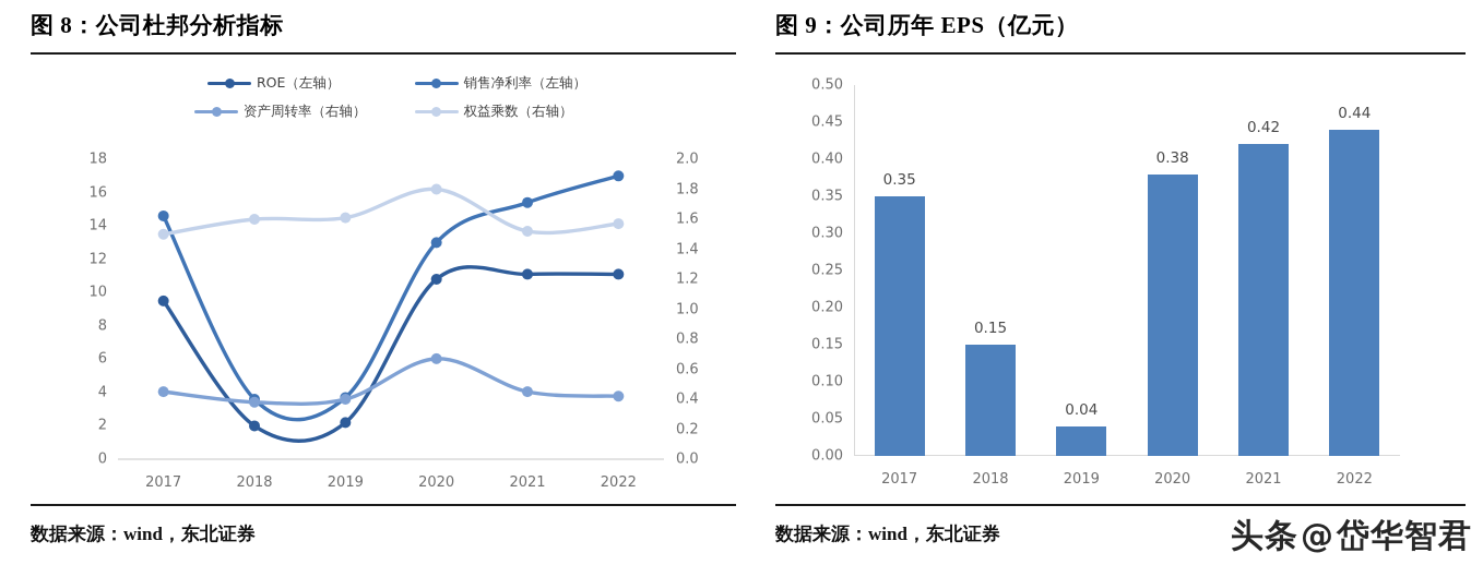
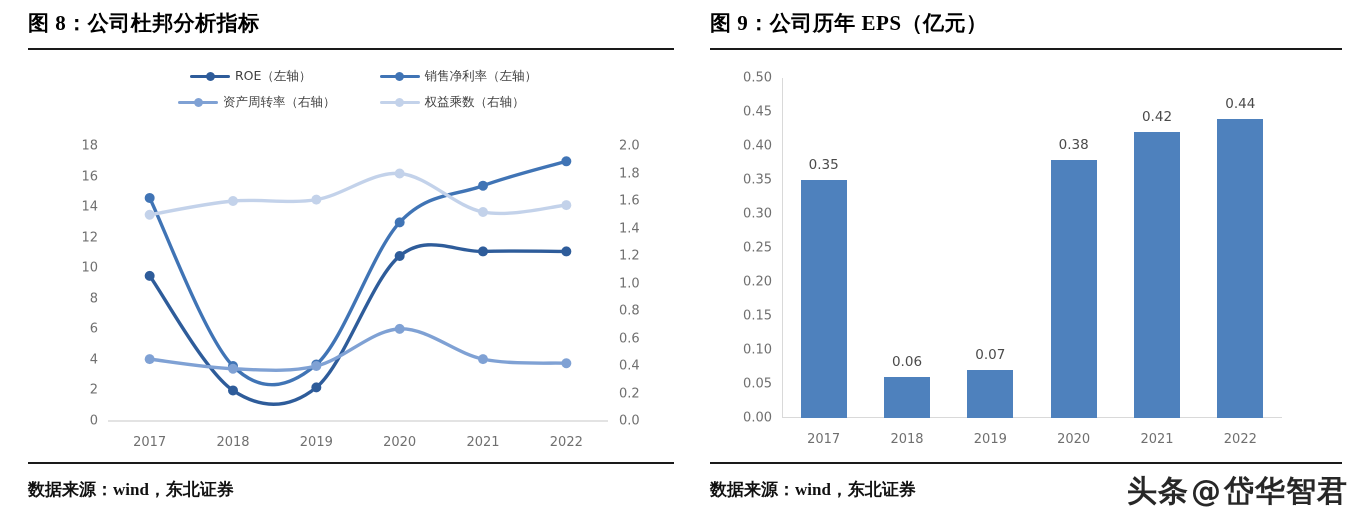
图 9：公司历年 EPS（亿元）/2018: 0.15 -> 0.06
图 9：公司历年 EPS（亿元）/2019: 0.04 -> 0.07
